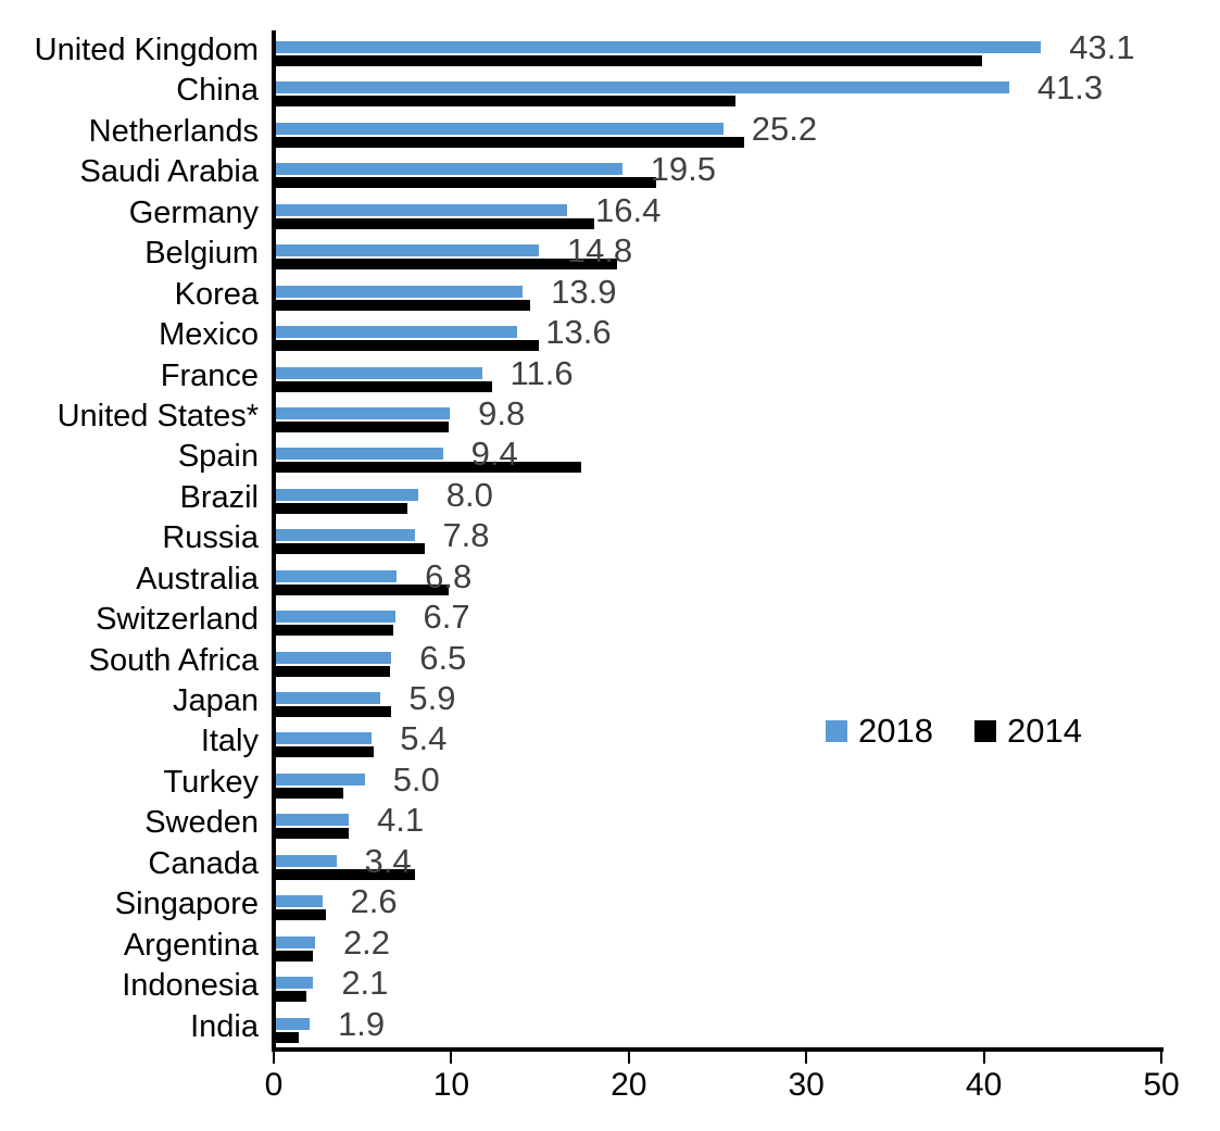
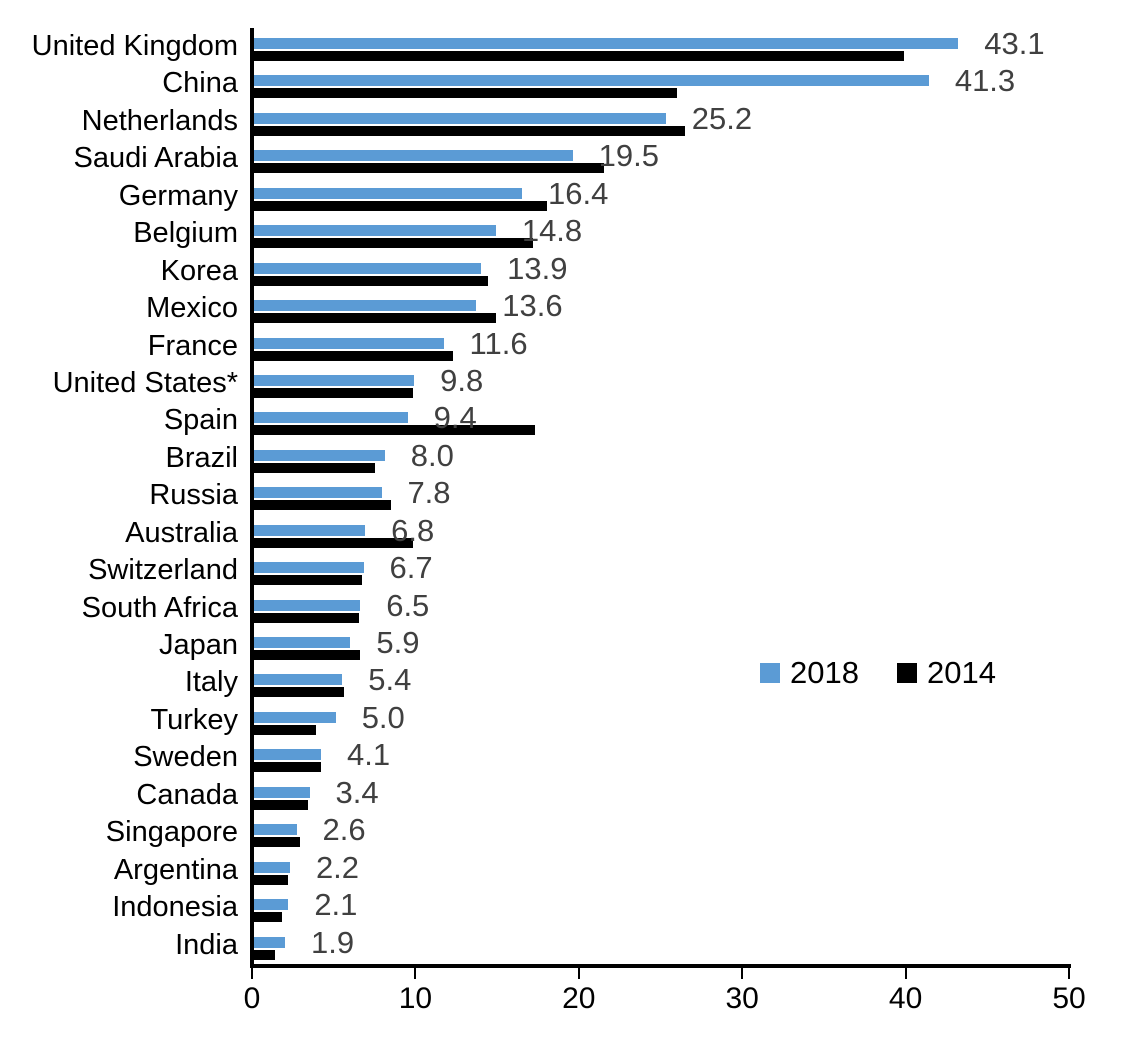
2014/Belgium: 19.2 -> 17.1
2014/Canada: 7.8 -> 3.3
